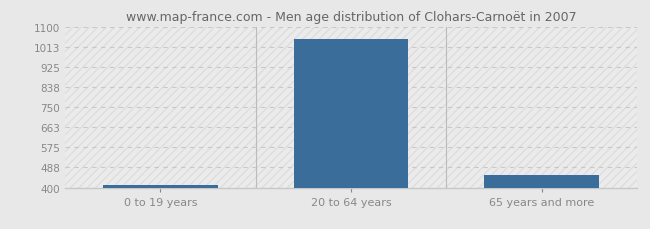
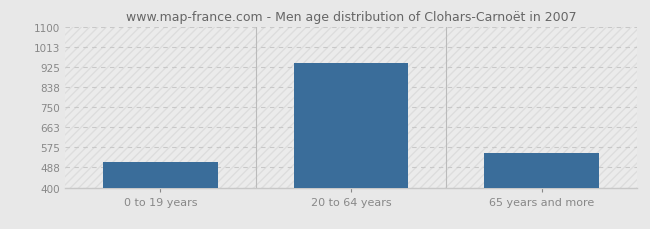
0 to 19 years: 410 -> 510
20 to 64 years: 1048 -> 940
65 years and more: 456 -> 550
